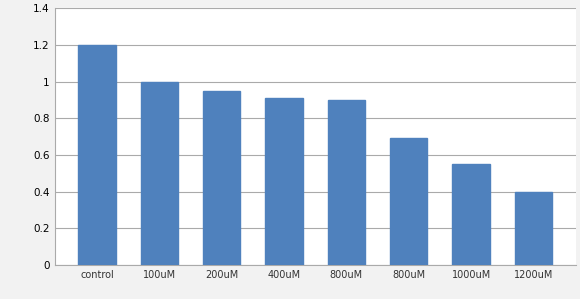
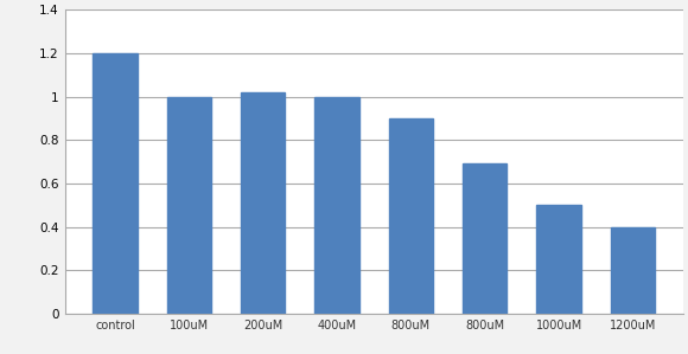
200uM: 0.95 -> 1.02
400uM: 0.91 -> 1.00
1000uM: 0.55 -> 0.50
